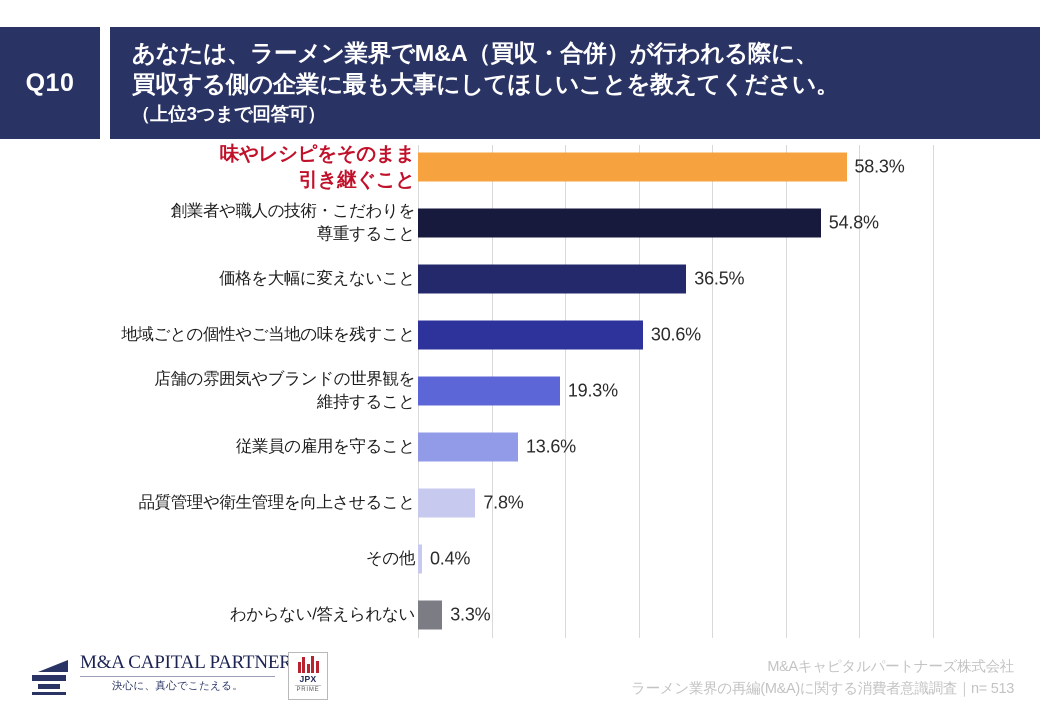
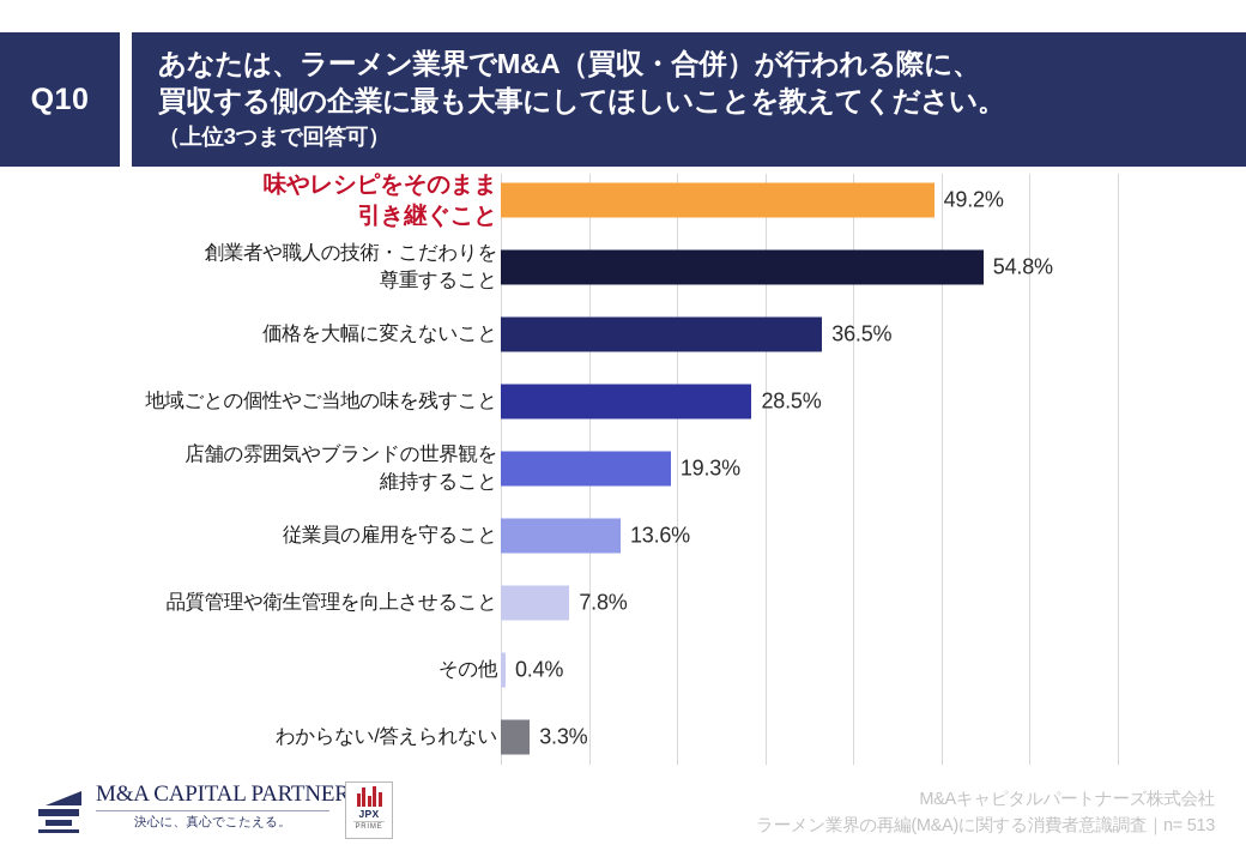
味やレシピをそのまま 引き継ぐこと: 58.3% -> 49.2%
地域ごとの個性やご当地の味を残すこと: 30.6% -> 28.5%
